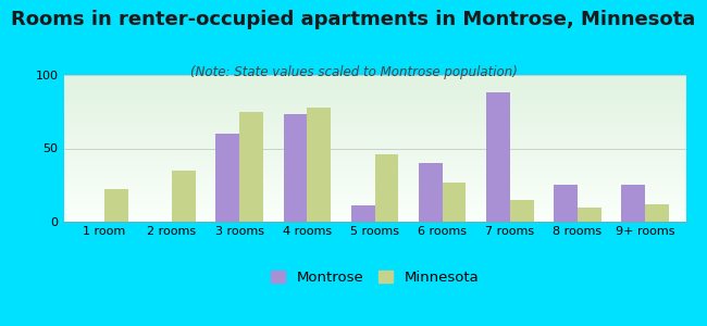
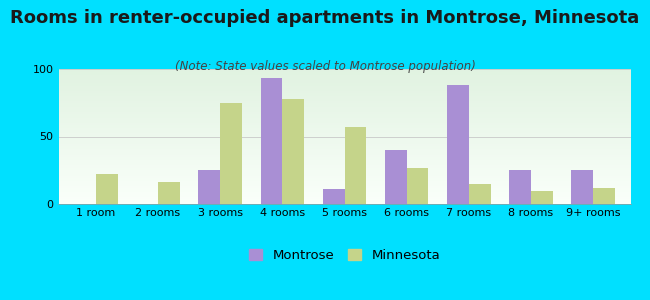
Minnesota/2 rooms: 35 -> 16
Montrose/3 rooms: 60 -> 25
Montrose/4 rooms: 73 -> 93
Minnesota/5 rooms: 46 -> 57
